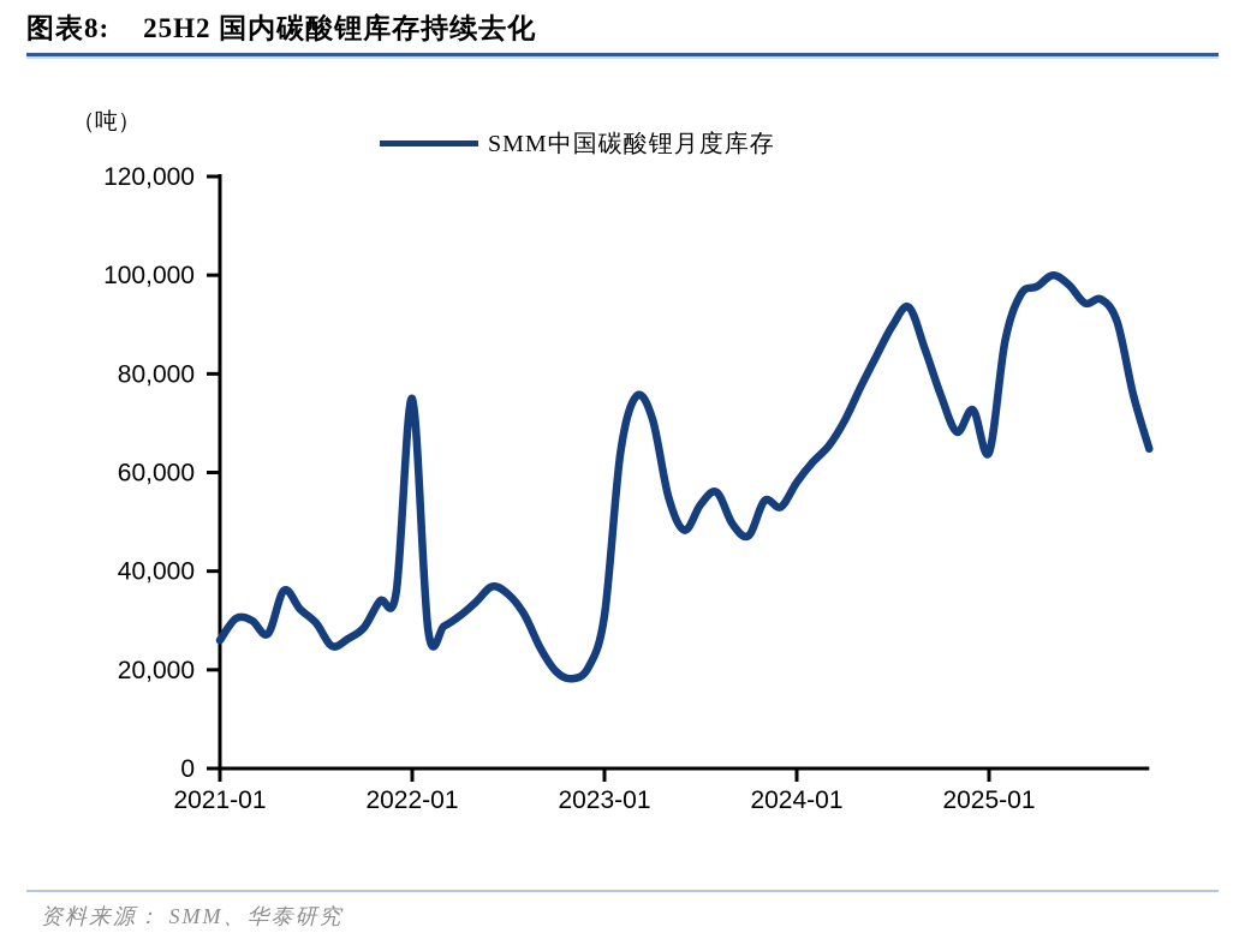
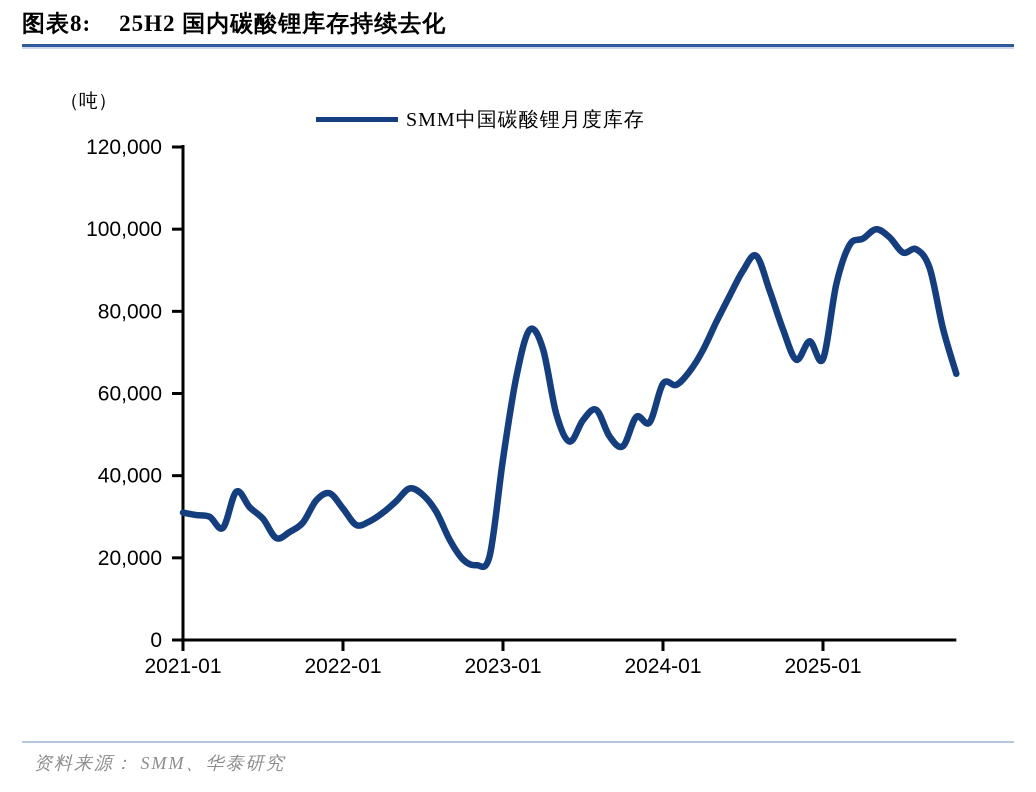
2021-01: 26000 -> 31000
2022-01: 75000 -> 32000
2023-01: 31000 -> 44000
2024-01: 58000 -> 62000
2025-01: 64000 -> 68000
